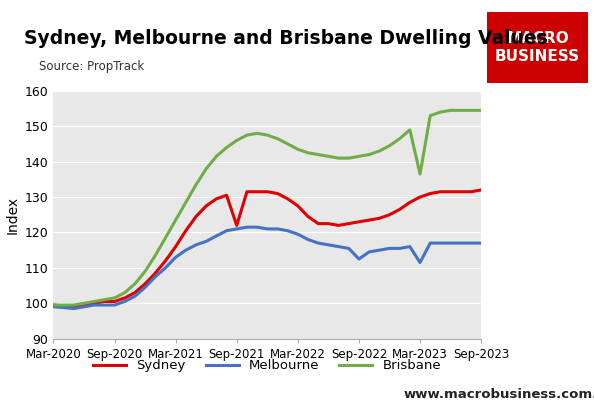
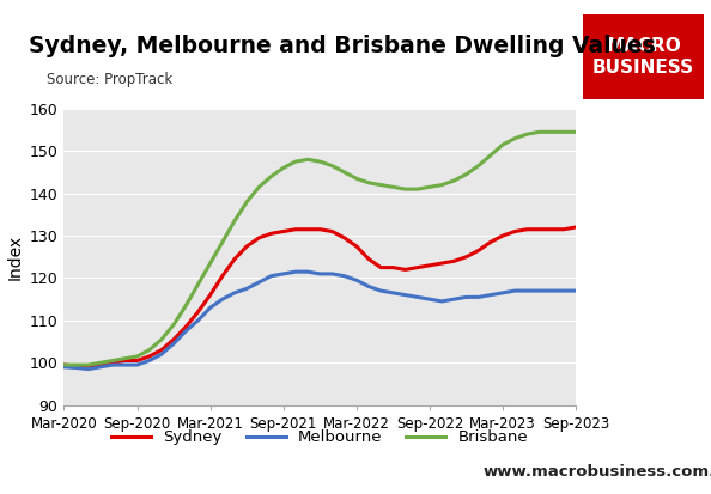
Sydney/Sep-2021: 122.0 -> 131.0
Melbourne/Sep-2022: 112.5 -> 115.0
Melbourne/Mar-2023: 111.5 -> 116.5
Brisbane/Mar-2023: 136.5 -> 151.5
